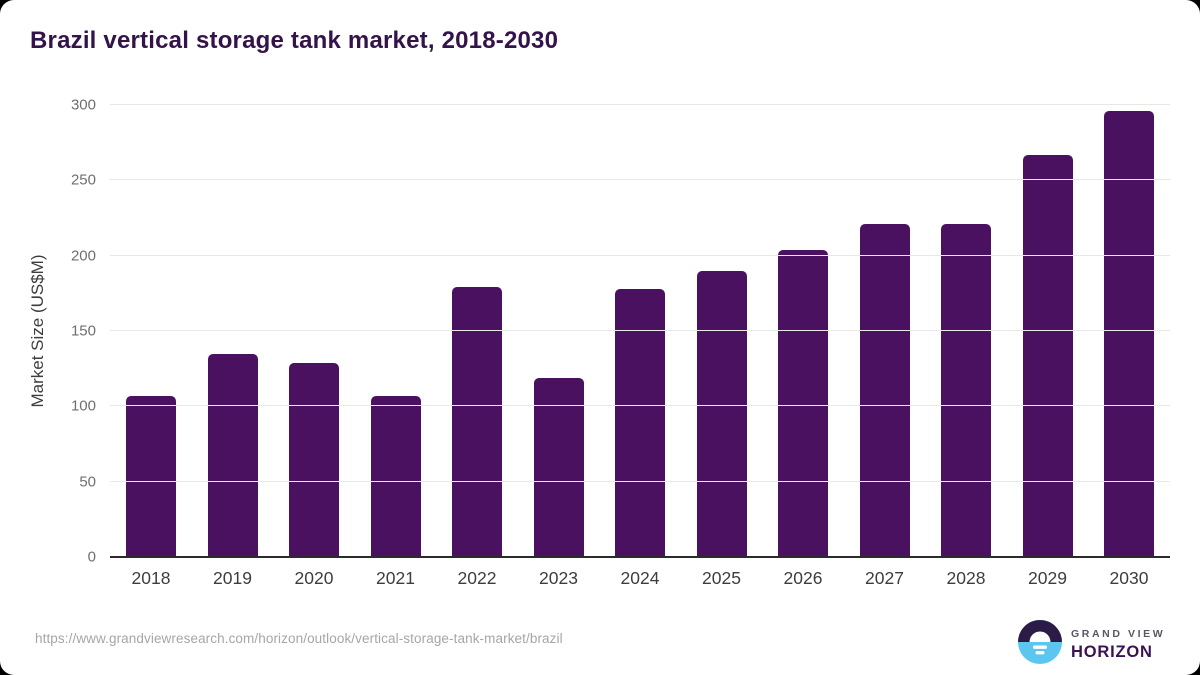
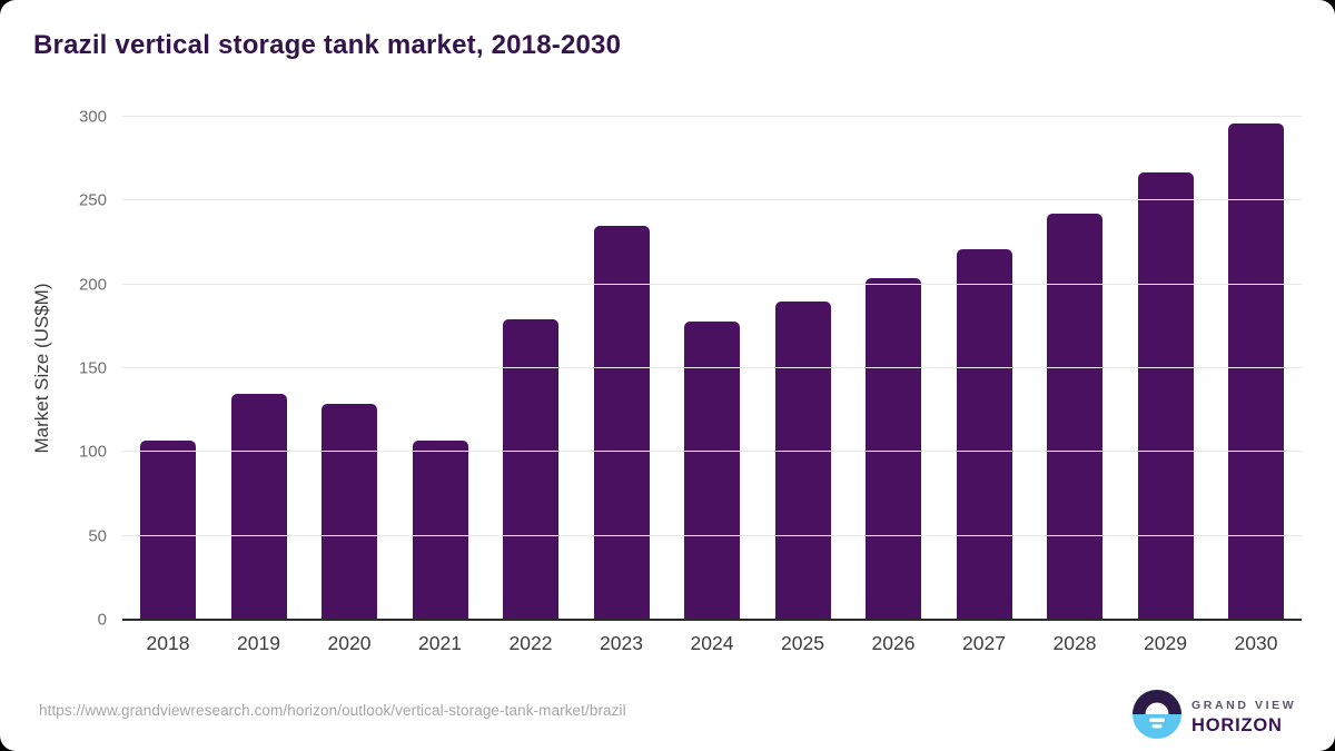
2023: 119 -> 235
2028: 221 -> 242
